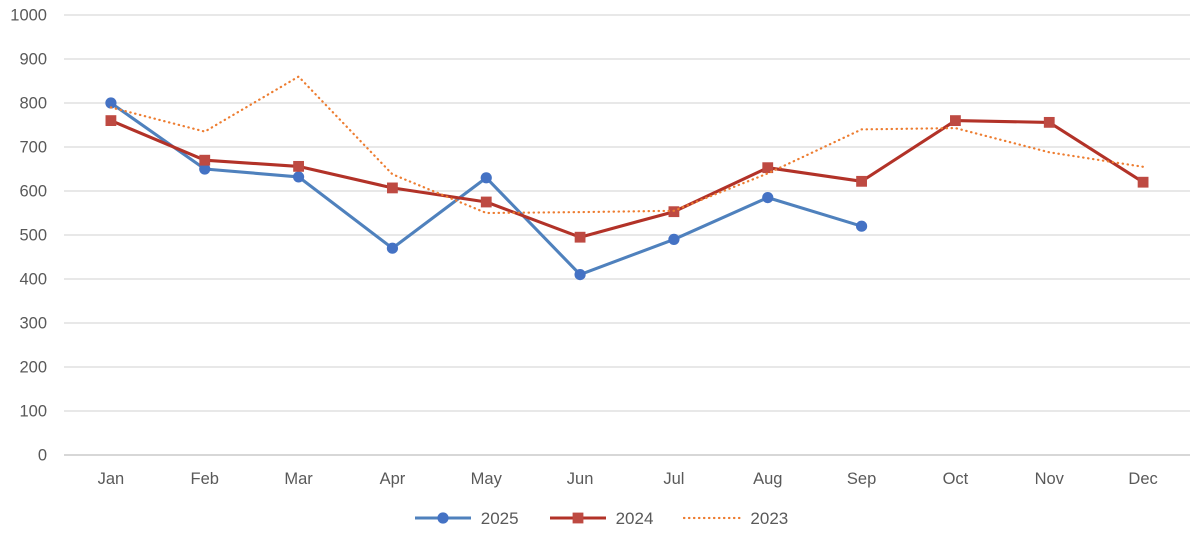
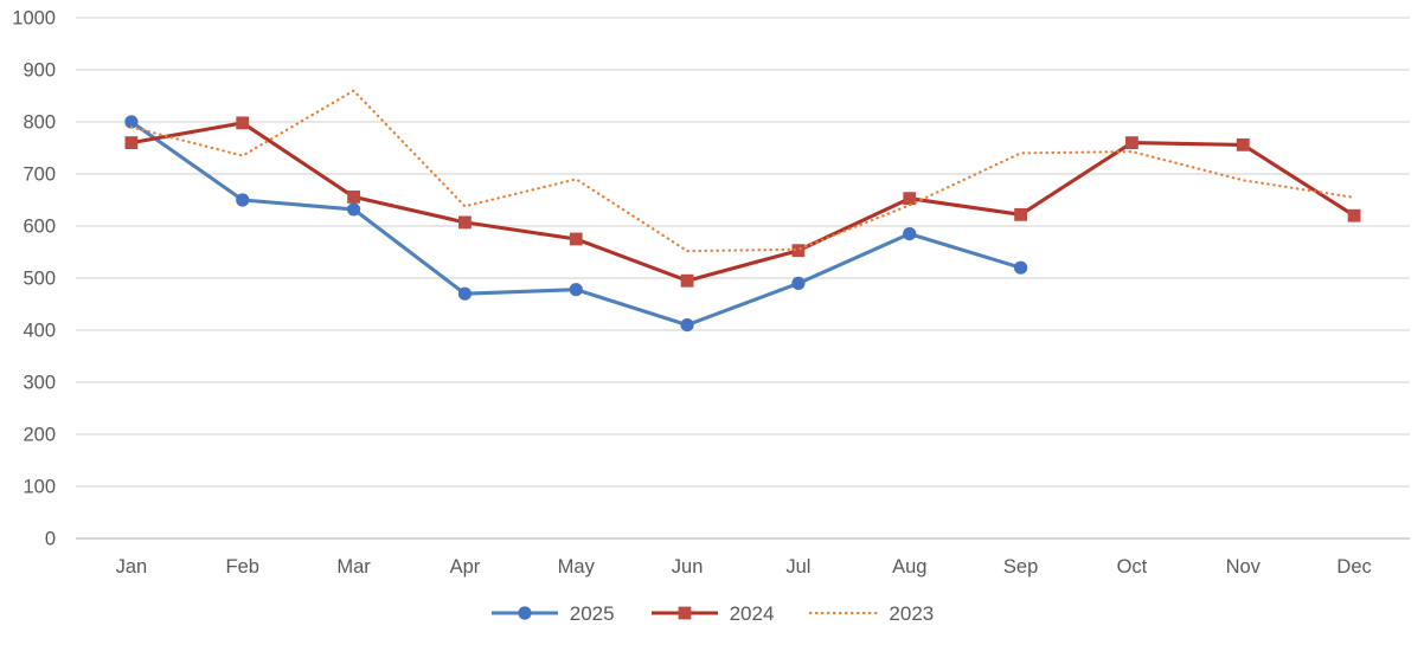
2024/Feb: 670 -> 800
2025/May: 630 -> 480
2023/May: 550 -> 690
